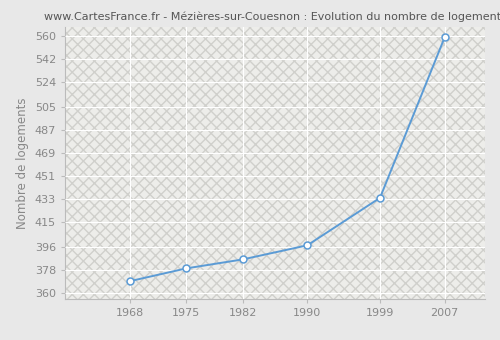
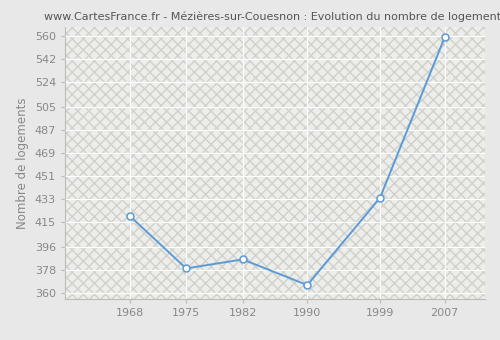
1968: 369 -> 420
1990: 397 -> 366
